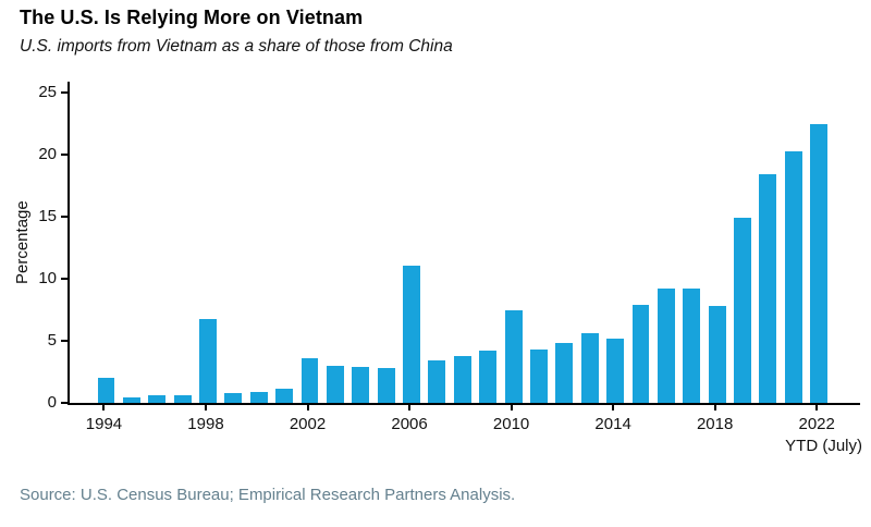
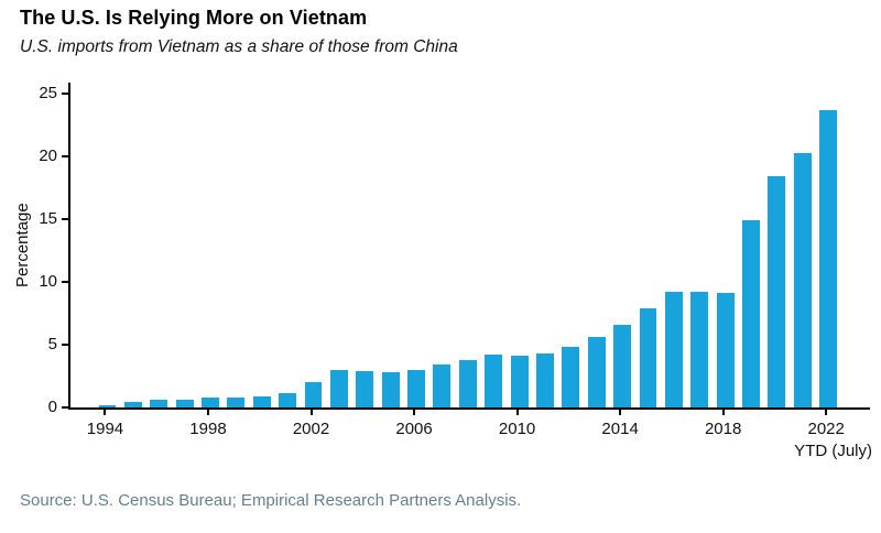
1994: 2.0 -> 0.2
1998: 6.8 -> 0.8
2002: 3.6 -> 2.0
2006: 11.1 -> 3.0
2010: 7.5 -> 4.1
2014: 5.2 -> 6.6
2018: 7.8 -> 9.1
2022: 22.5 -> 23.7
